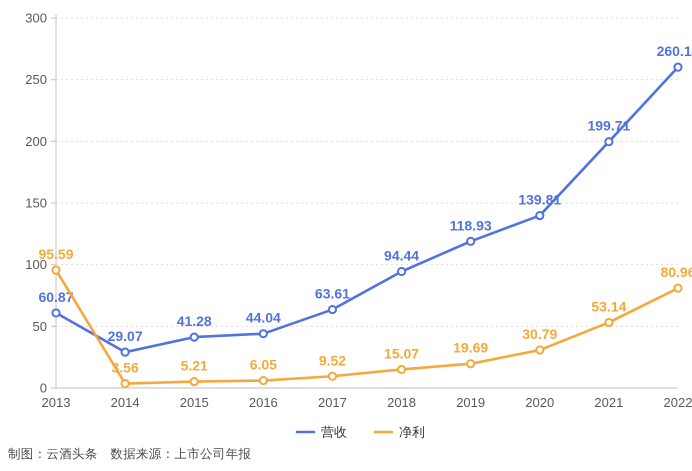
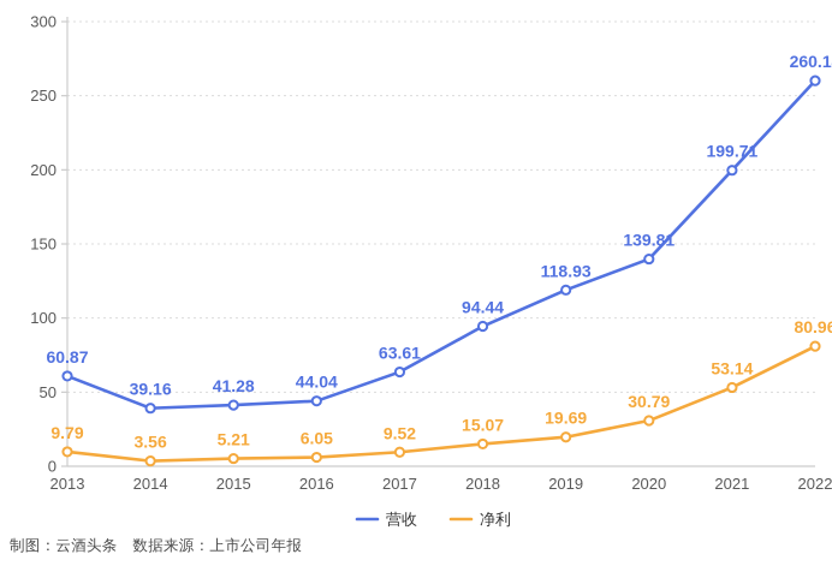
净利/2013: 95.59 -> 9.79
营收/2014: 29.07 -> 39.16
